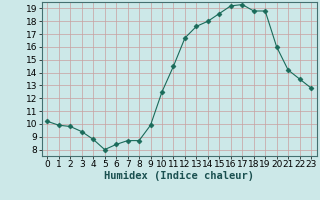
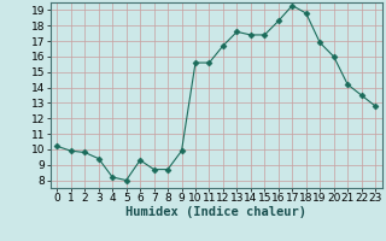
4: 8.8 -> 8.2
6: 8.4 -> 9.3
10: 12.5 -> 15.6
11: 14.5 -> 15.6
14: 18.0 -> 17.4
15: 18.6 -> 17.4
16: 19.2 -> 18.3
19: 18.8 -> 16.9
